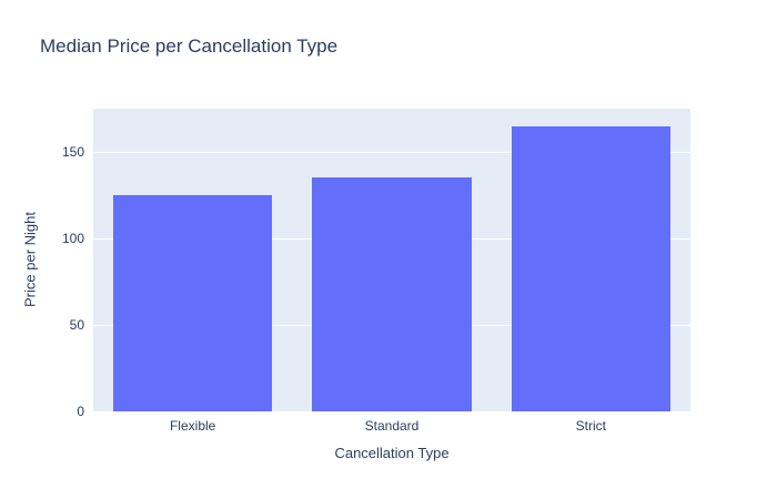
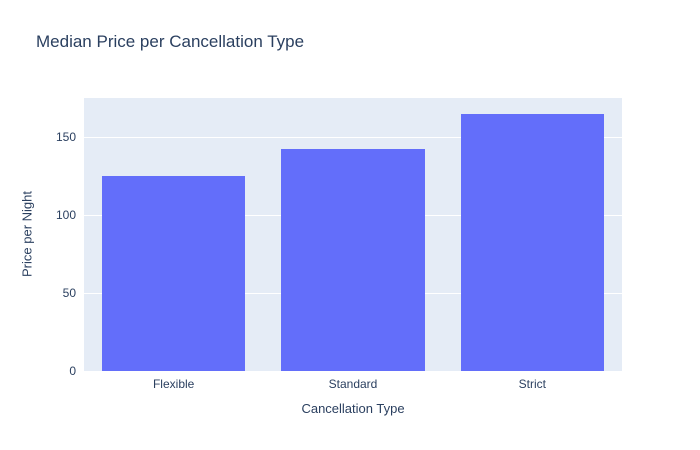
Standard: 135 -> 142
